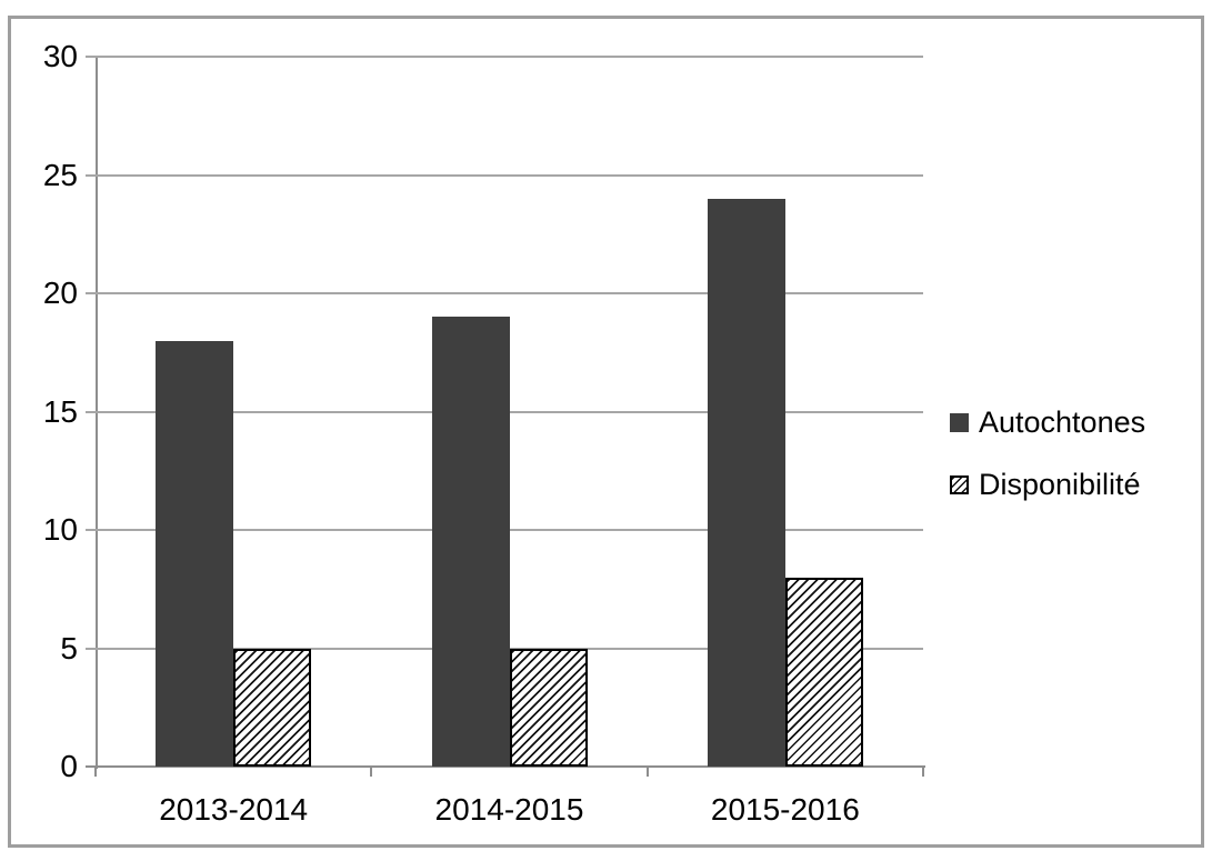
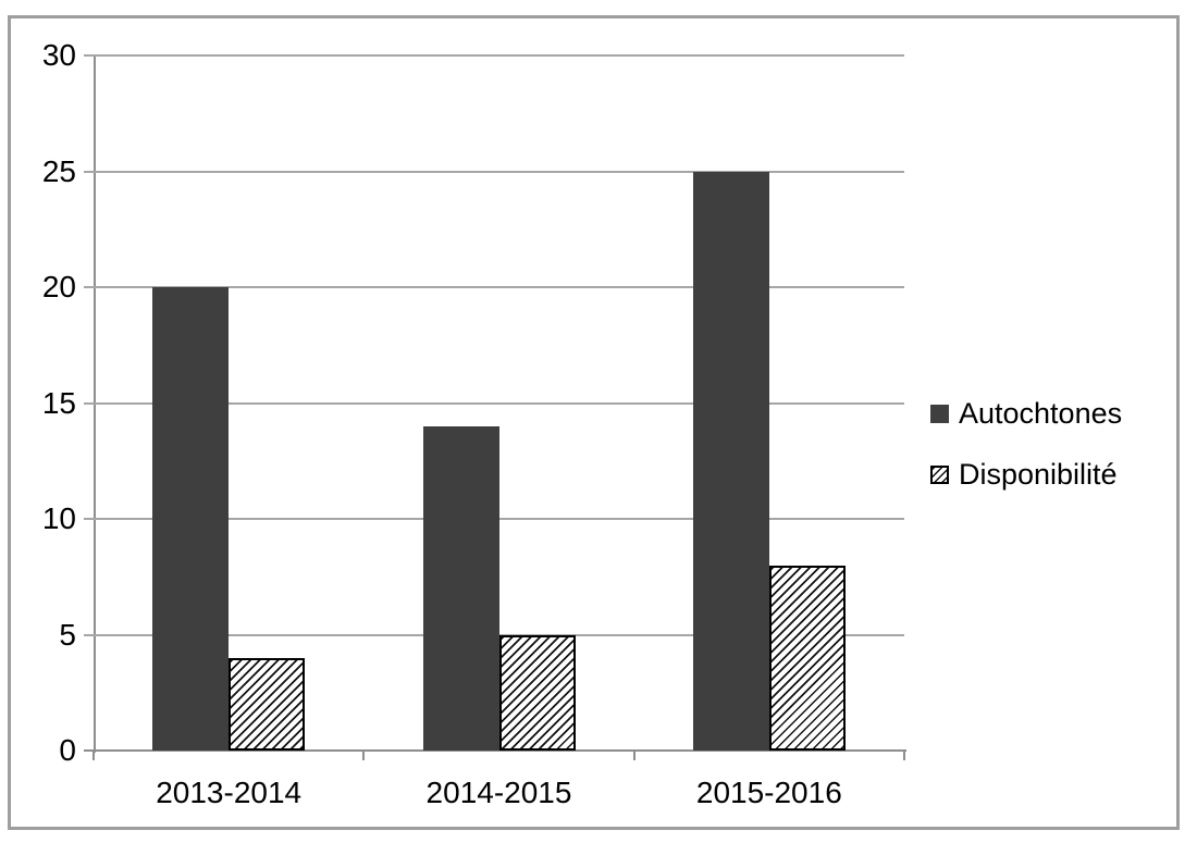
Autochtones/2013-2014: 18 -> 20
Disponibilité/2013-2014: 5 -> 4
Autochtones/2014-2015: 19 -> 14
Autochtones/2015-2016: 24 -> 25
